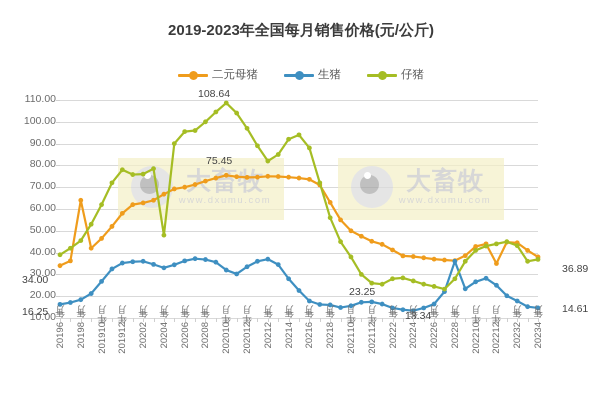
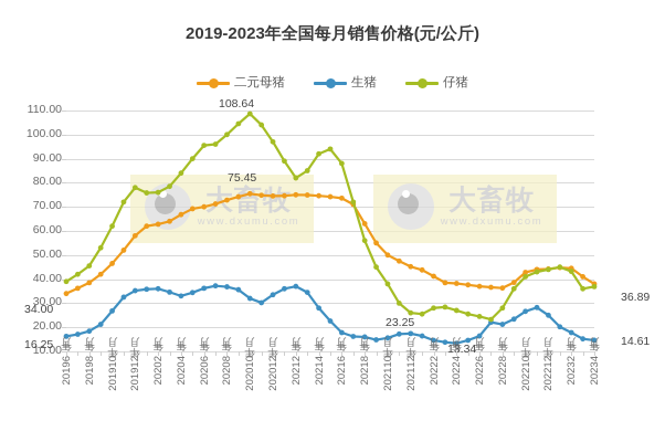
二元母猪/2019年8月: 64 -> 38
仔猪/2020年4月: 48 -> 84
生猪/2022年8月: 36 -> 21
二元母猪/2022年12月: 35 -> 44
